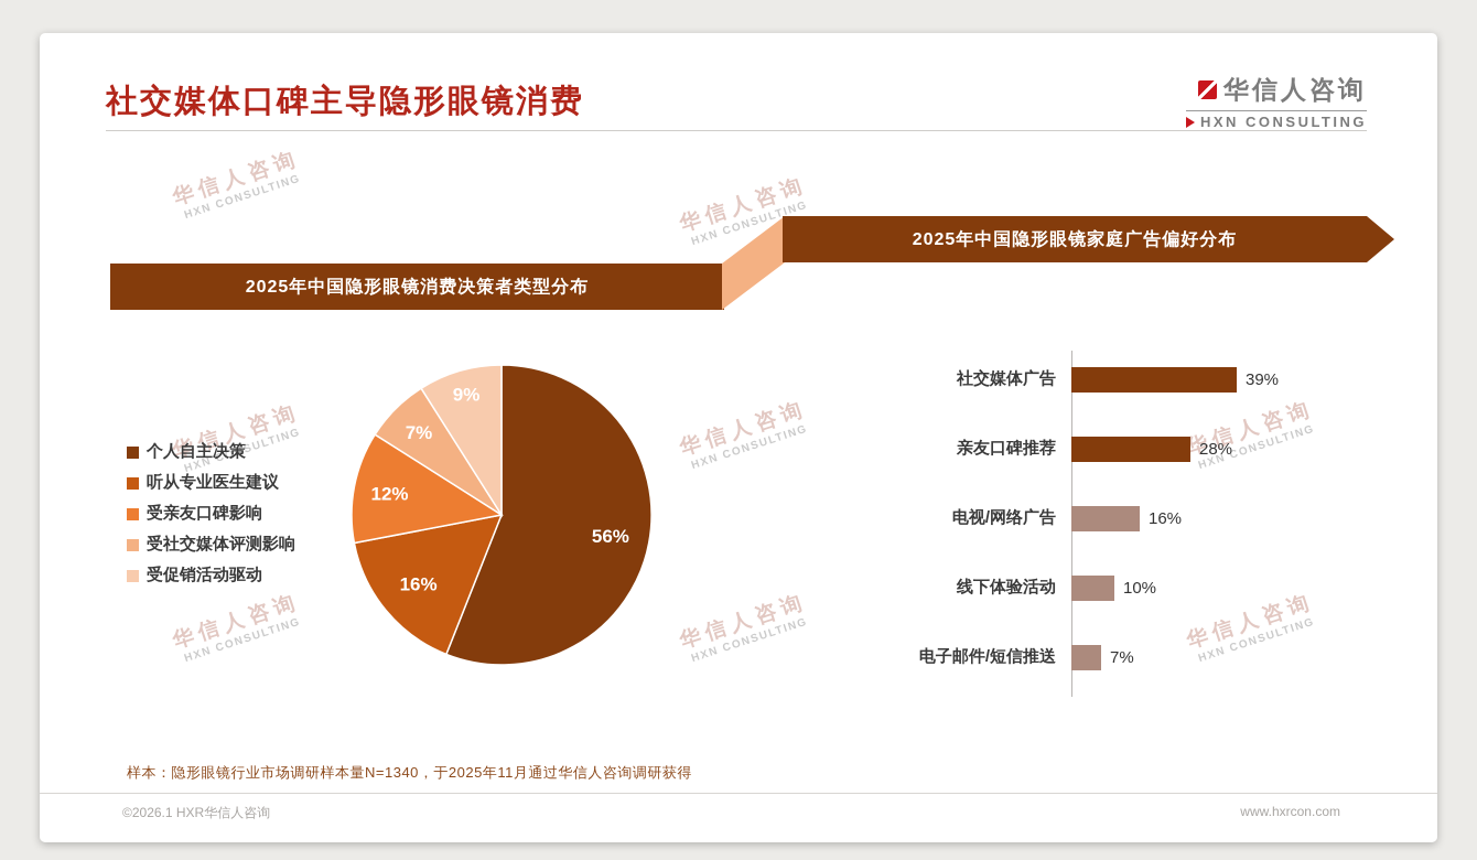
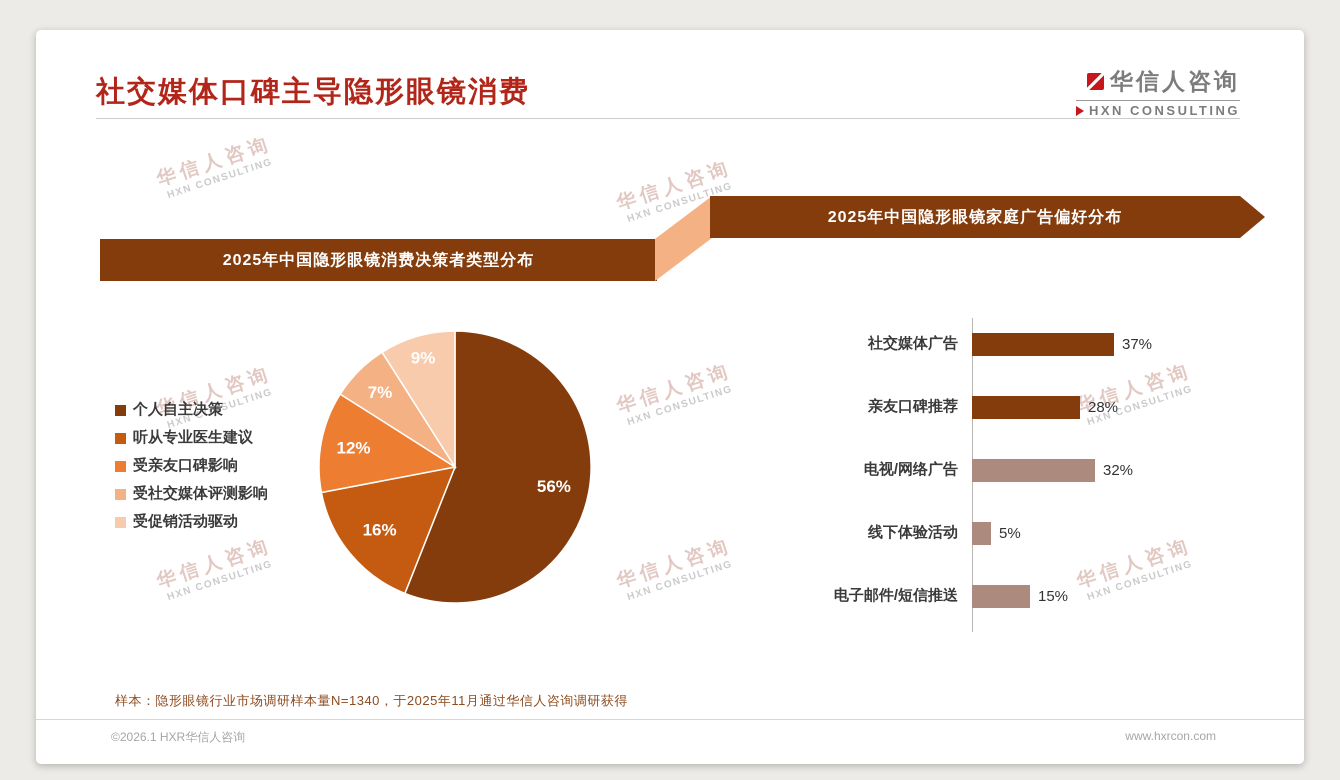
2025年中国隐形眼镜家庭广告偏好分布/社交媒体广告: 39% -> 37%
2025年中国隐形眼镜家庭广告偏好分布/电视/网络广告: 16% -> 32%
2025年中国隐形眼镜家庭广告偏好分布/线下体验活动: 10% -> 5%
2025年中国隐形眼镜家庭广告偏好分布/电子邮件/短信推送: 7% -> 15%
